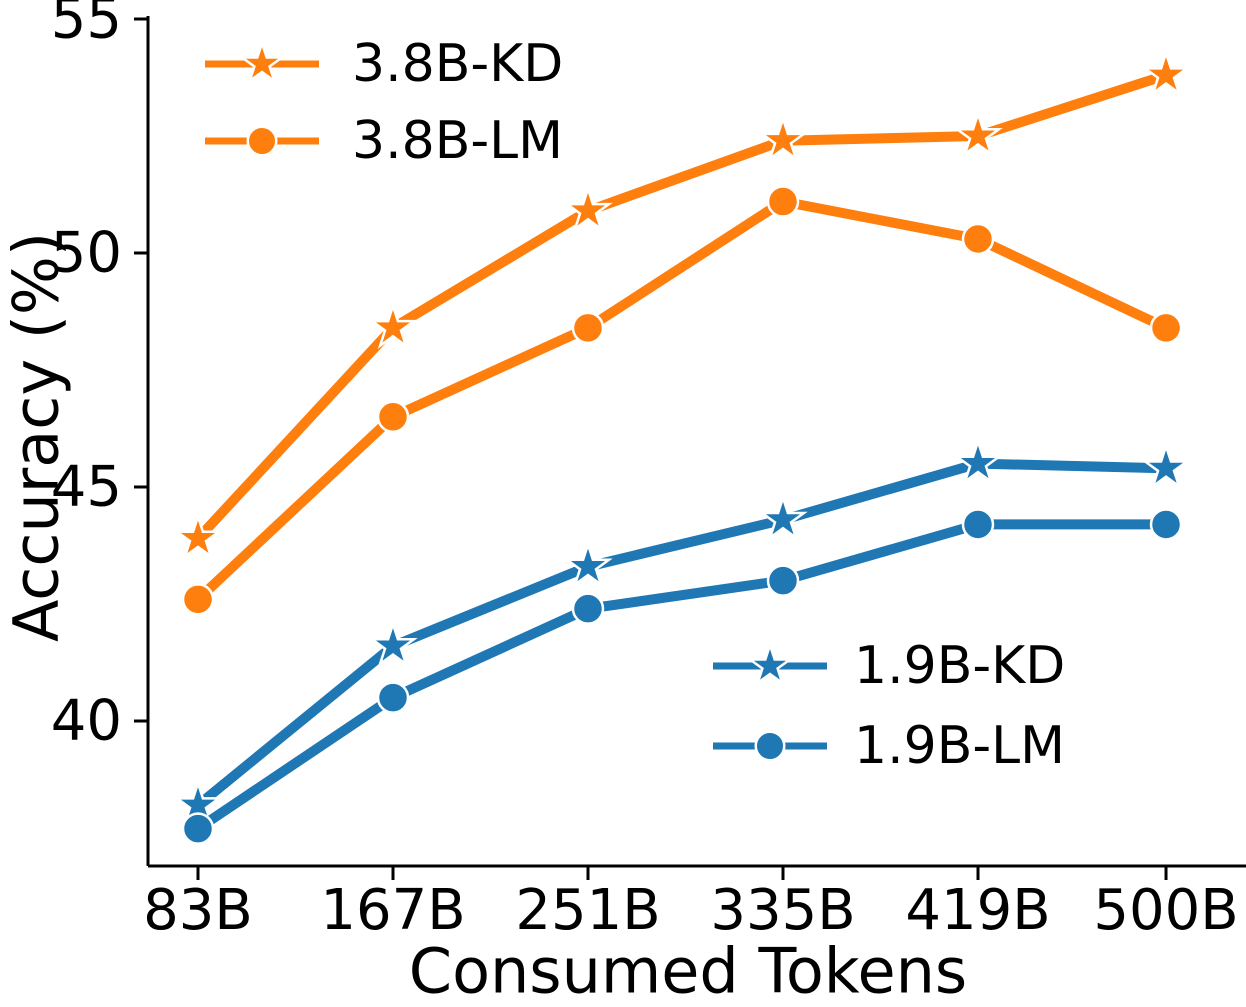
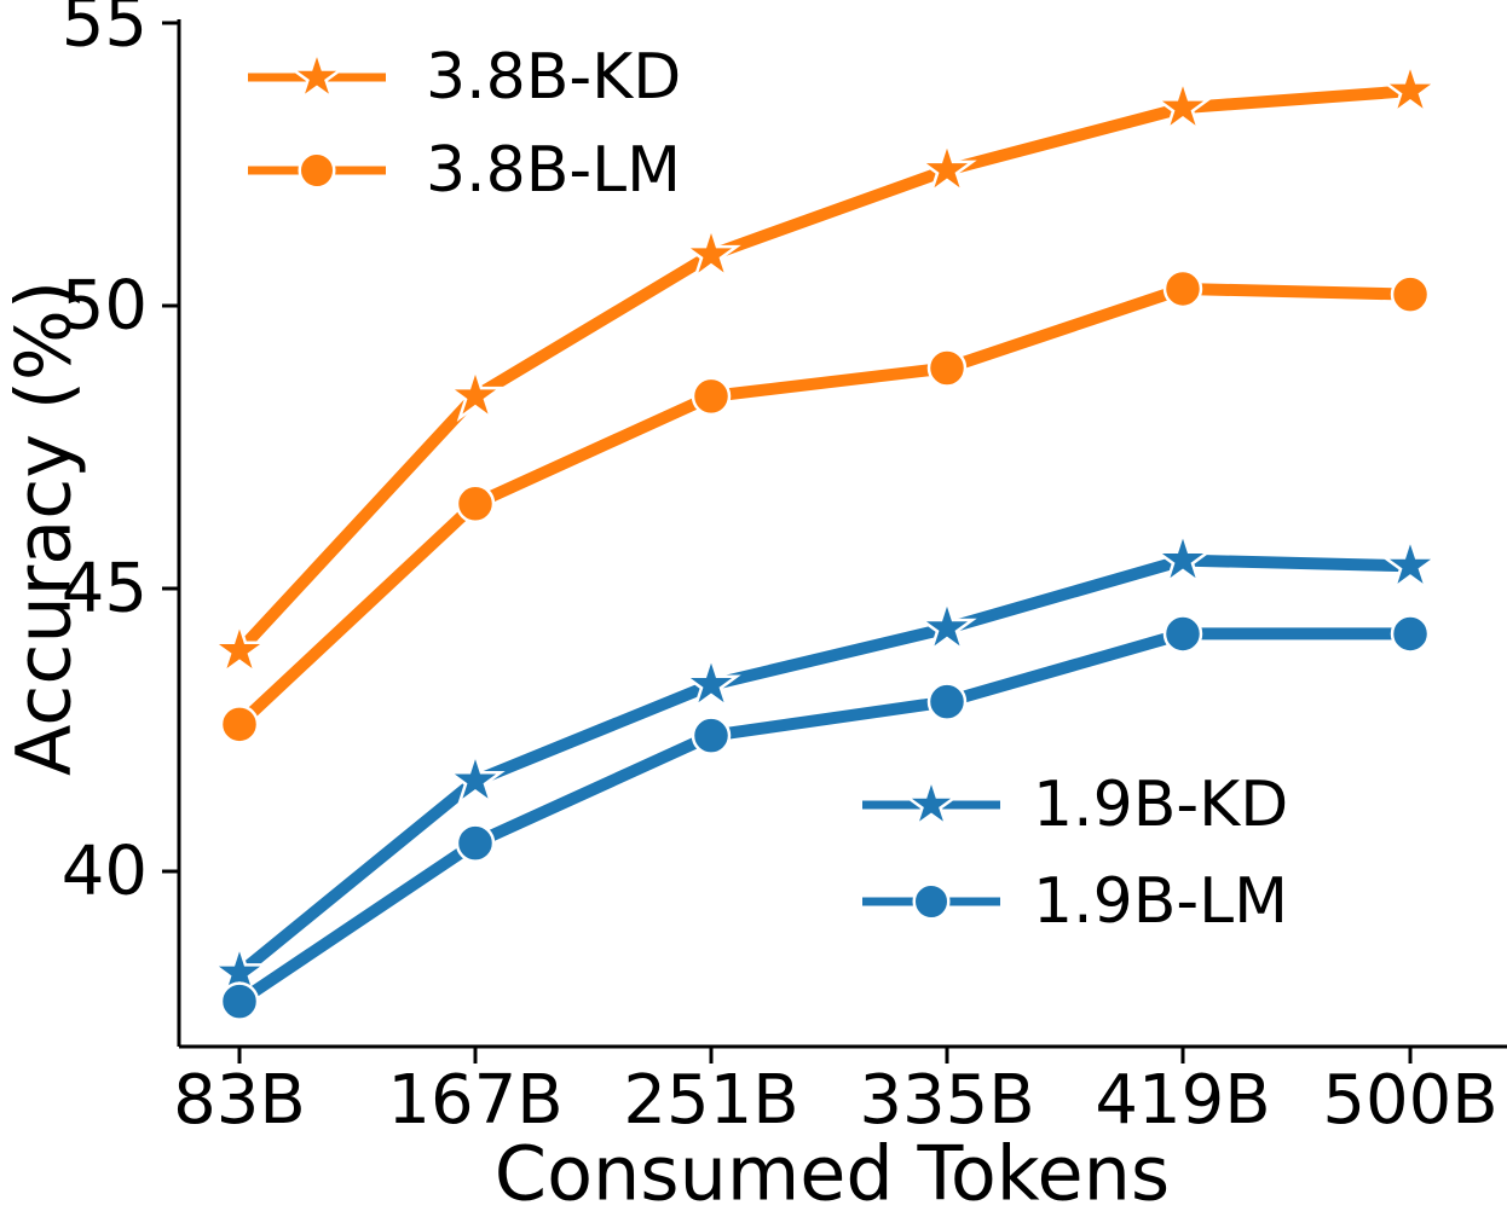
3.8B-LM/335B: 51.1 -> 48.9
3.8B-KD/419B: 52.5 -> 53.5
3.8B-LM/500B: 48.4 -> 50.2
